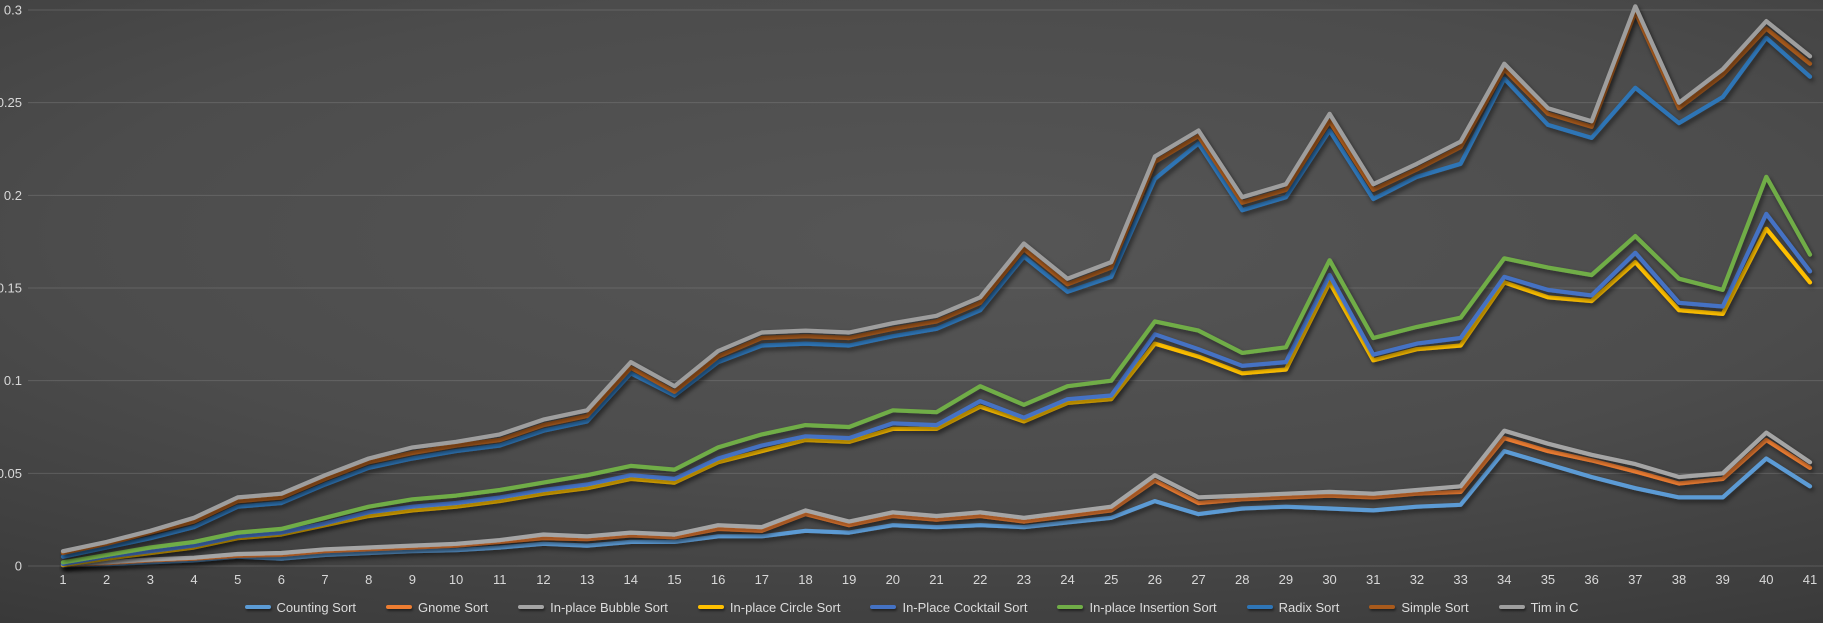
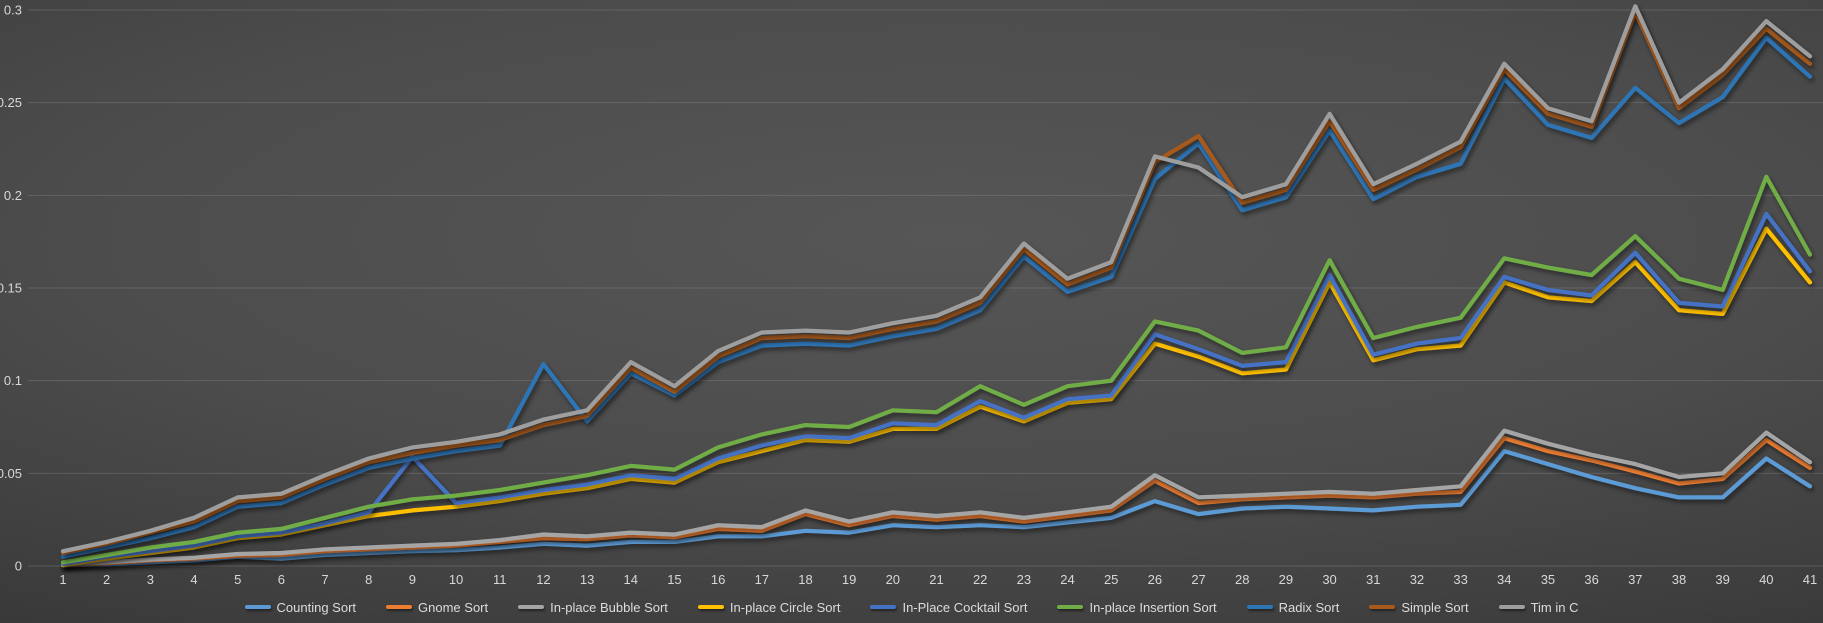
In-Place Cocktail Sort/9: 0.032 -> 0.059
Radix Sort/12: 0.073 -> 0.109
Tim in C/27: 0.235 -> 0.215
